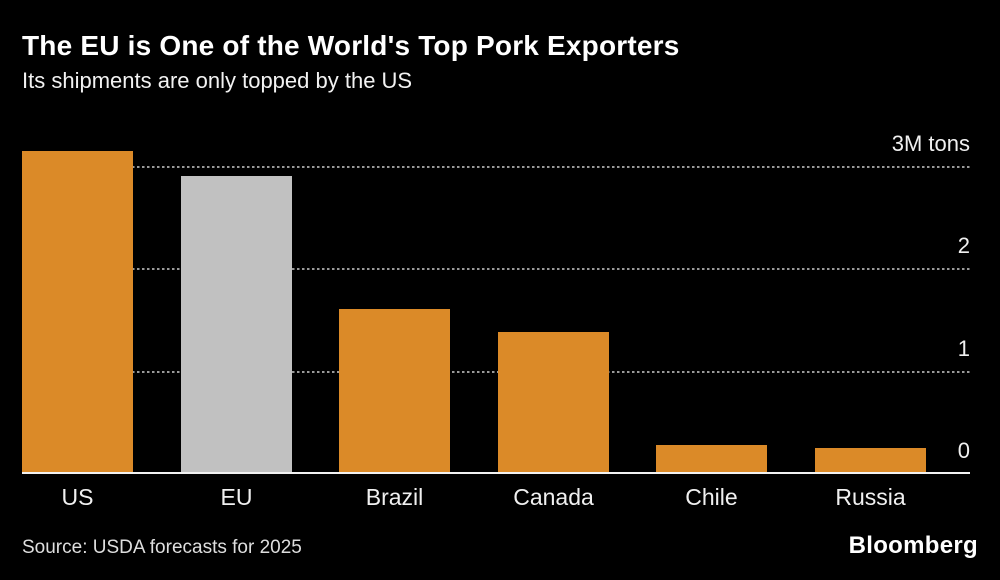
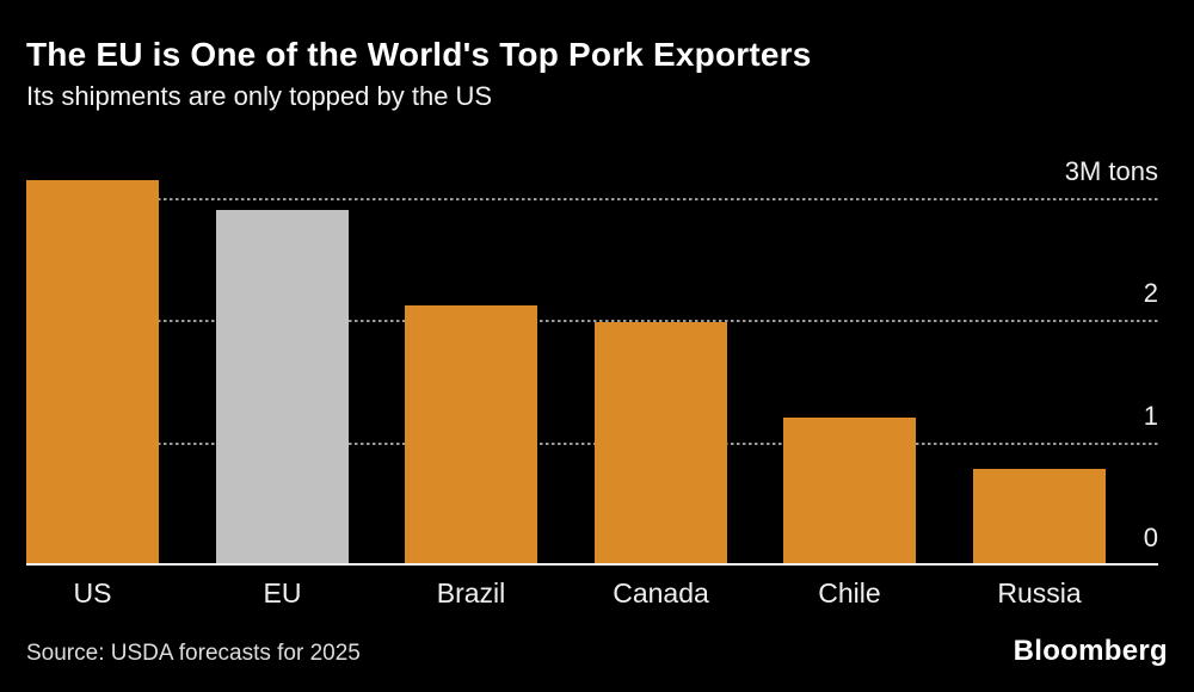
Brazil: 1.60 -> 2.12
Canada: 1.38 -> 1.98
Chile: 0.27 -> 1.20
Russia: 0.24 -> 0.78
